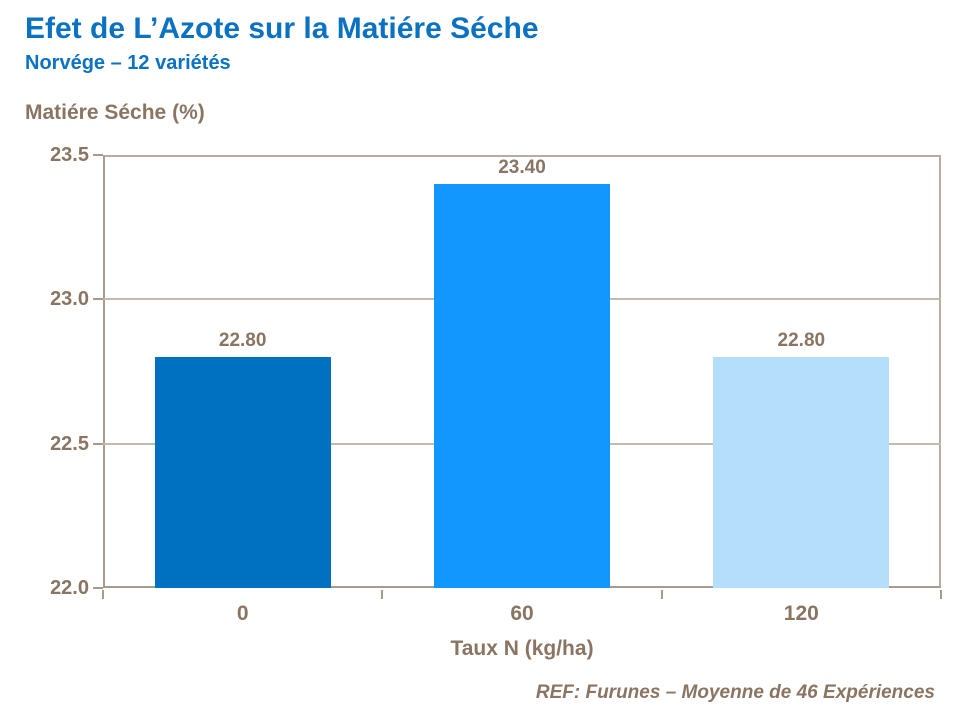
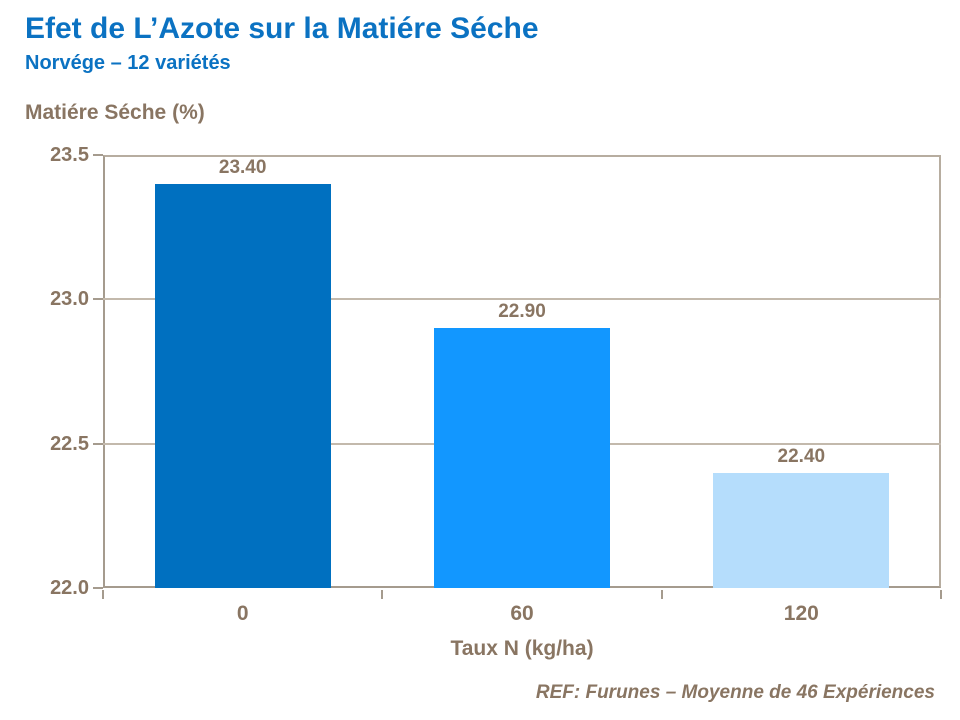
0: 22.80 -> 23.40
60: 23.40 -> 22.90
120: 22.80 -> 22.40
